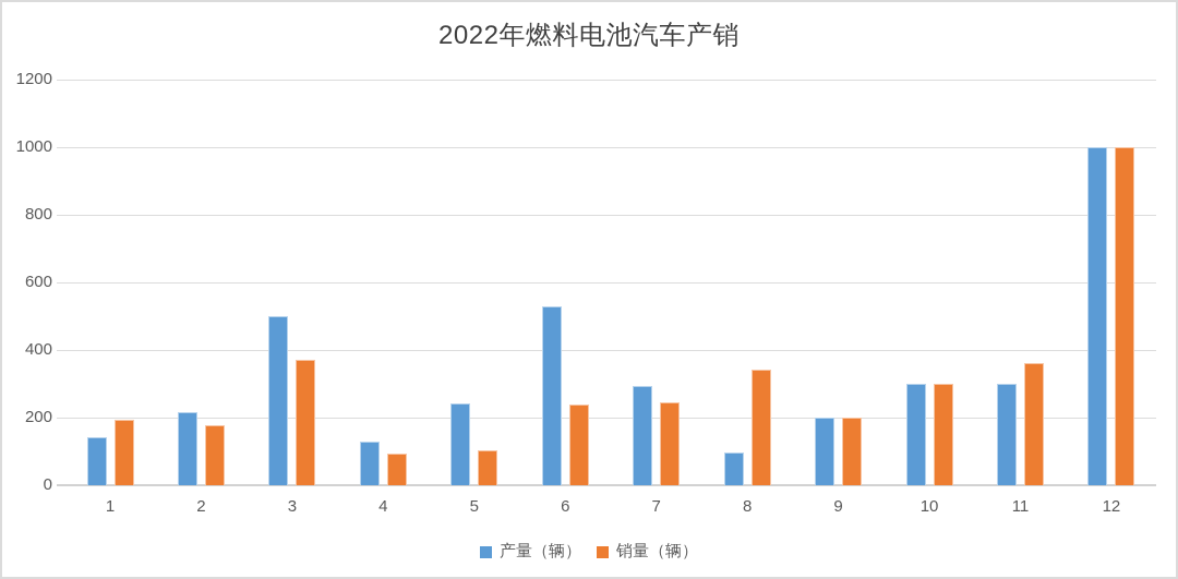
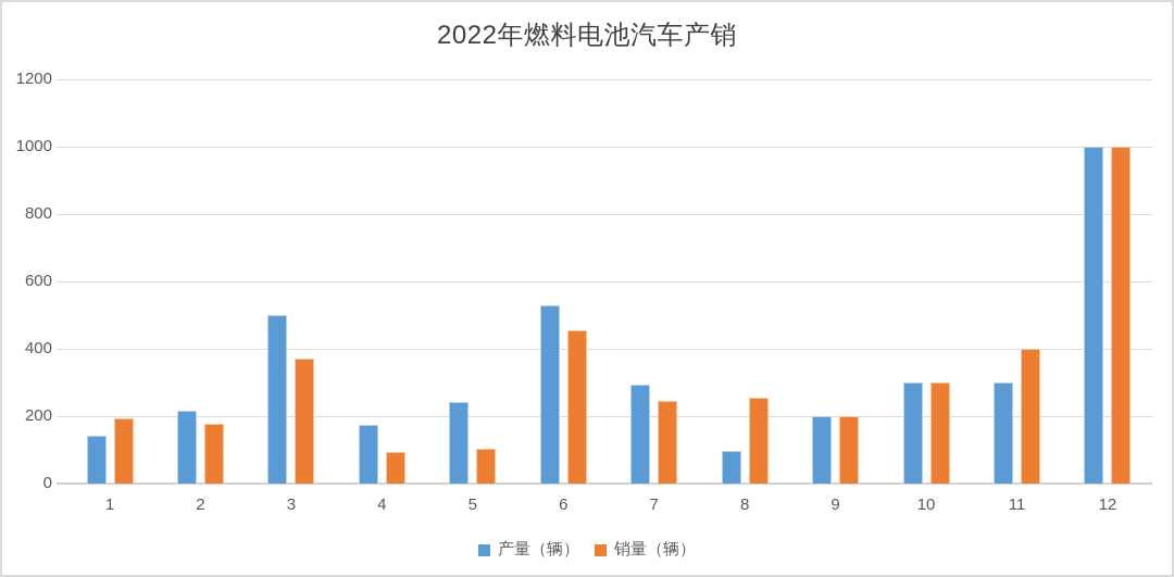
产量（辆）/4: 130 -> 180
销量（辆）/6: 240 -> 460
销量（辆）/8: 340 -> 260
销量（辆）/11: 360 -> 400
